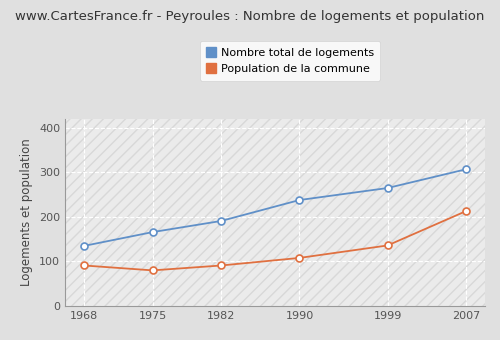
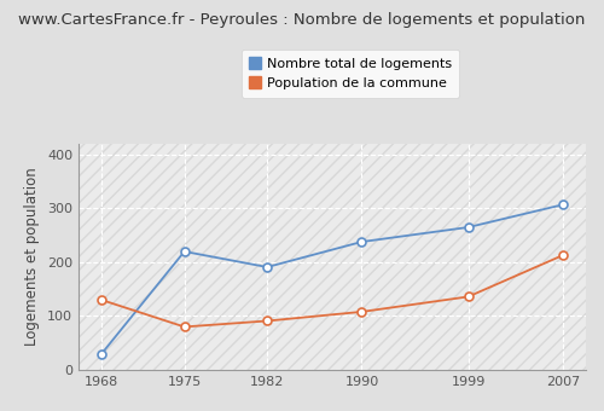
Nombre total de logements/1968: 135 -> 30
Population de la commune/1968: 91 -> 130
Nombre total de logements/1975: 166 -> 220
